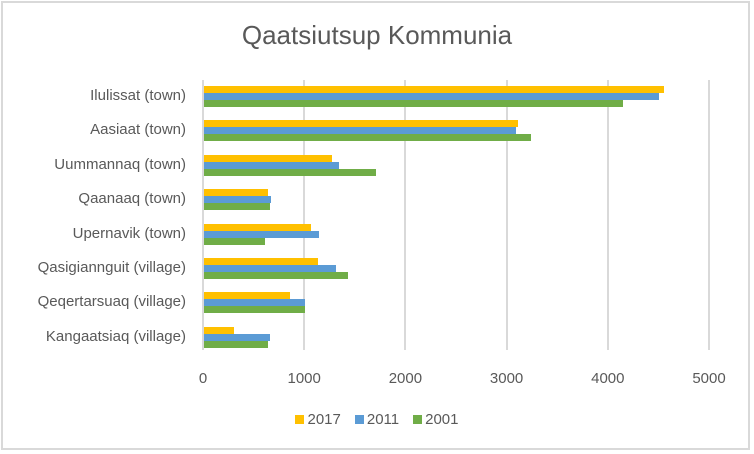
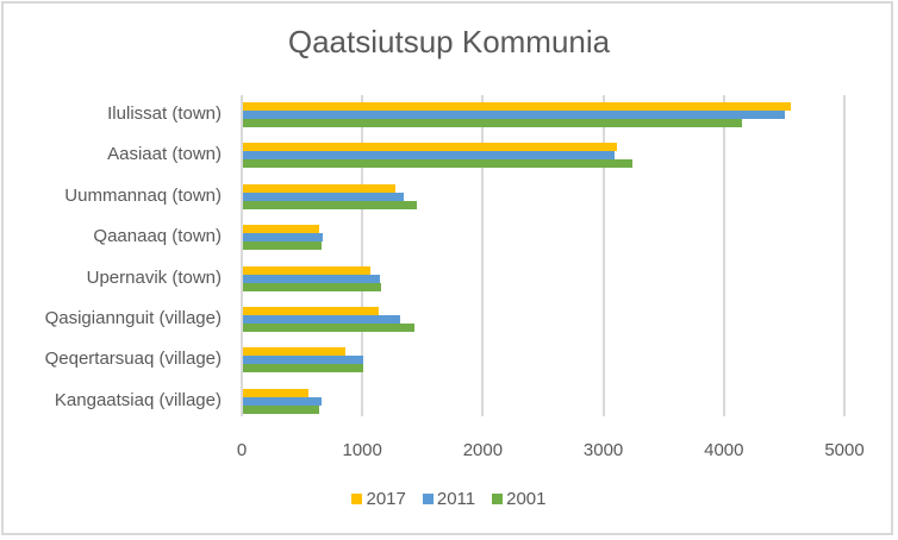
2001/Uummannaq (town): 1700 -> 1400
2001/Upernavik (town): 600 -> 1200
2017/Kangaatsiaq (village): 300 -> 500
